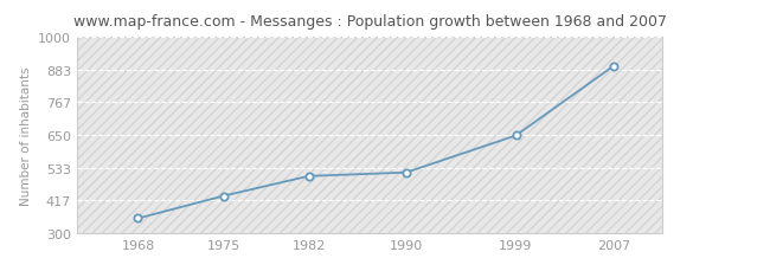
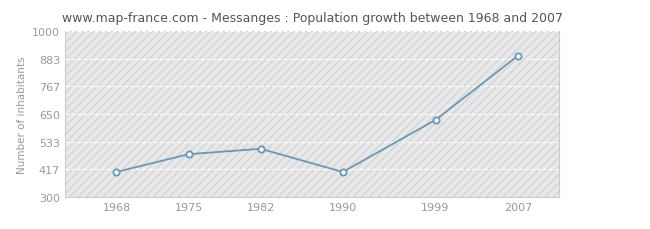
1968: 352 -> 405
1975: 432 -> 480
1990: 516 -> 405
1999: 648 -> 625
